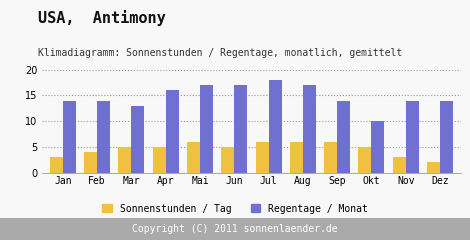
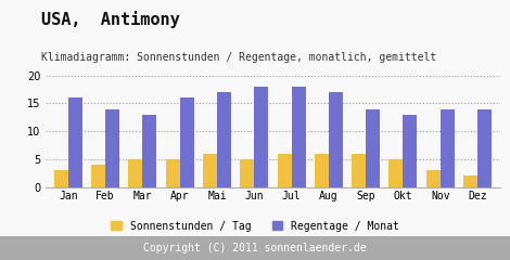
Regentage / Monat/Jan: 14 -> 16
Regentage / Monat/Jun: 17 -> 18
Regentage / Monat/Okt: 10 -> 13
